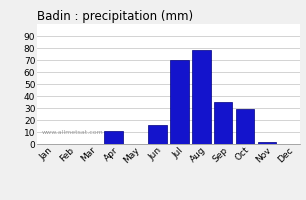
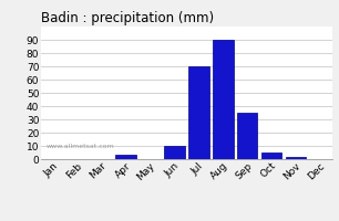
Apr: 11 -> 3
Jun: 16 -> 10
Aug: 78 -> 90
Oct: 29 -> 5
